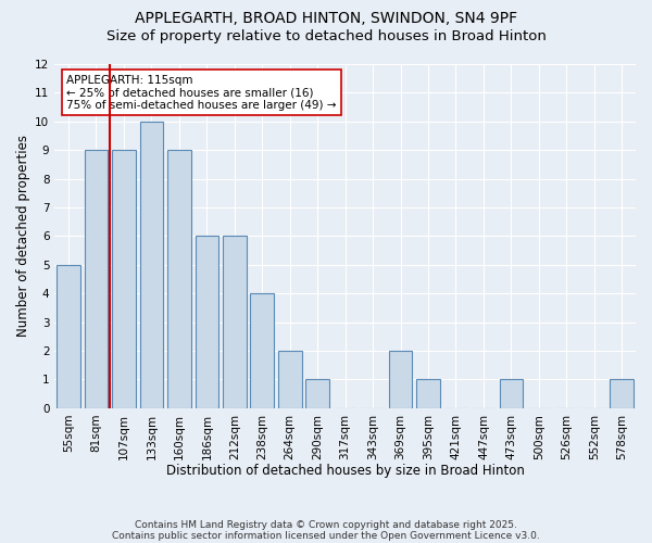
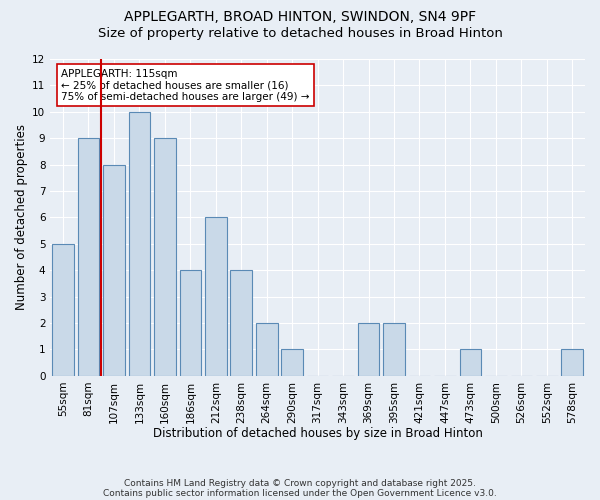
107sqm: 9 -> 8
186sqm: 6 -> 4
395sqm: 1 -> 2
